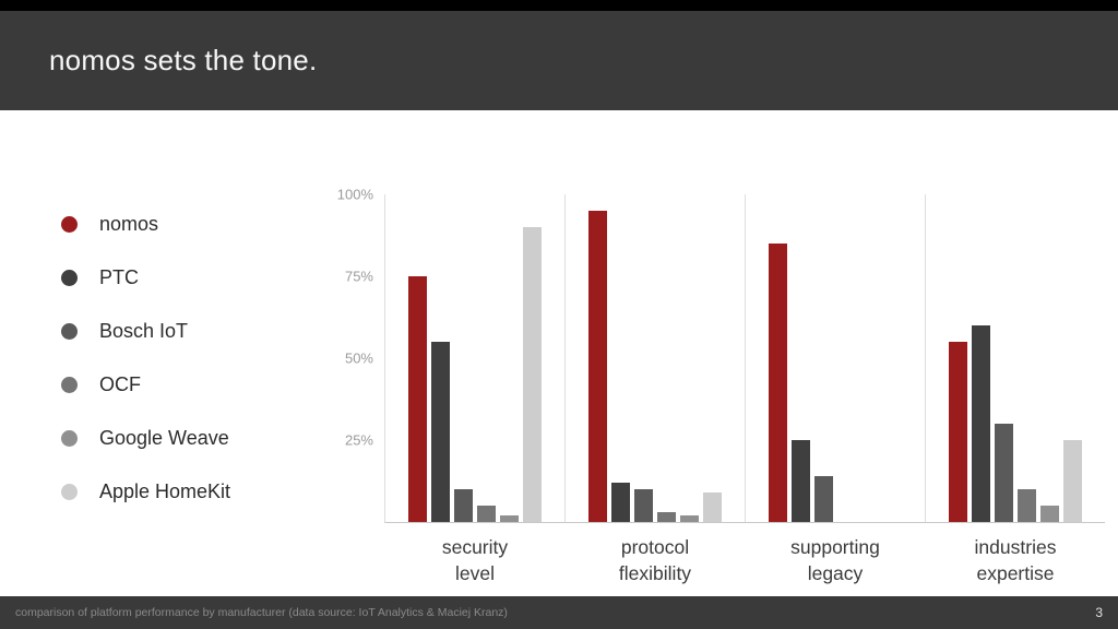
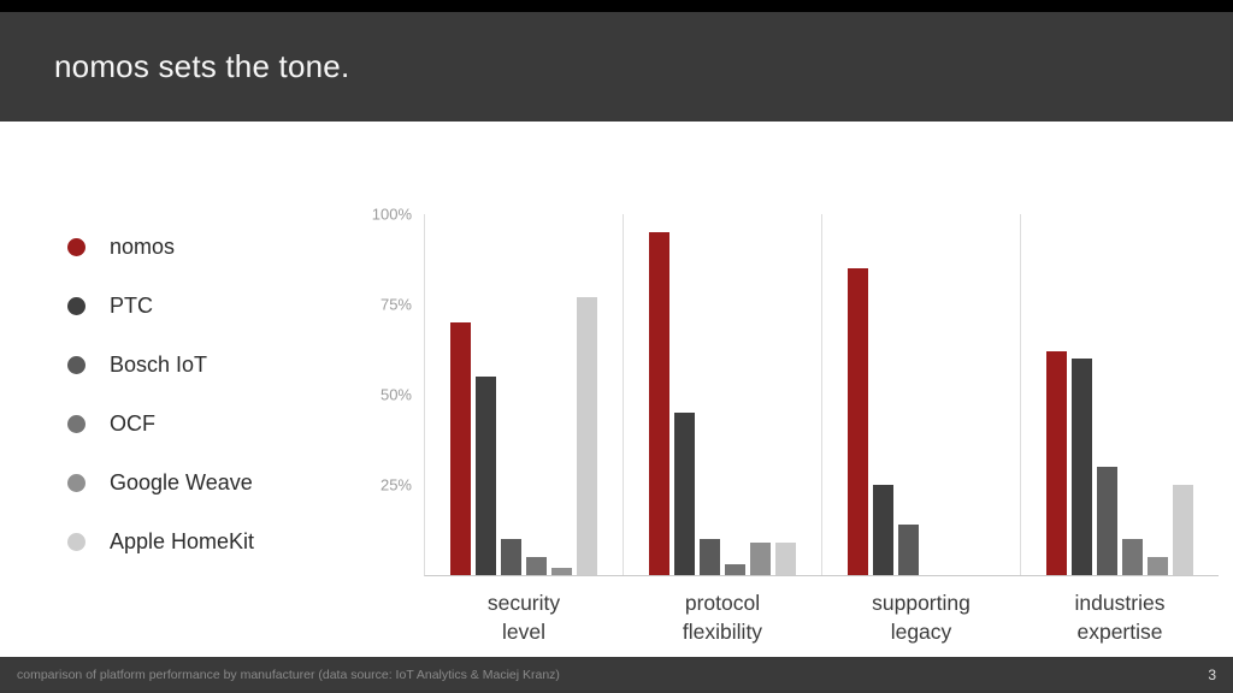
nomos/security level: 75% -> 70%
Apple HomeKit/security level: 90% -> 77%
PTC/protocol flexibility: 12% -> 45%
Google Weave/protocol flexibility: 2% -> 9%
nomos/industries expertise: 55% -> 62%
